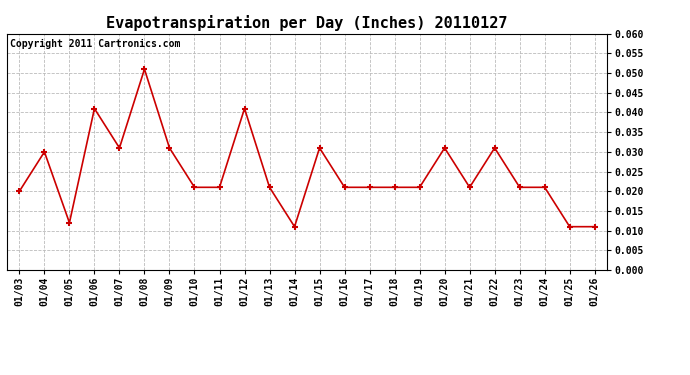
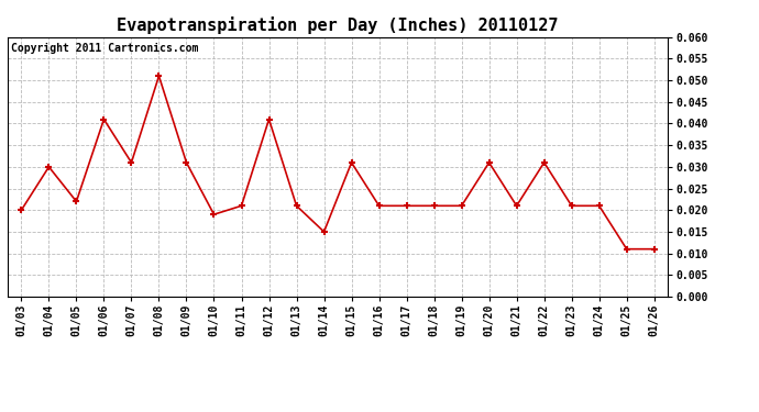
01/05: 0.012 -> 0.022
01/10: 0.021 -> 0.019
01/14: 0.011 -> 0.015
